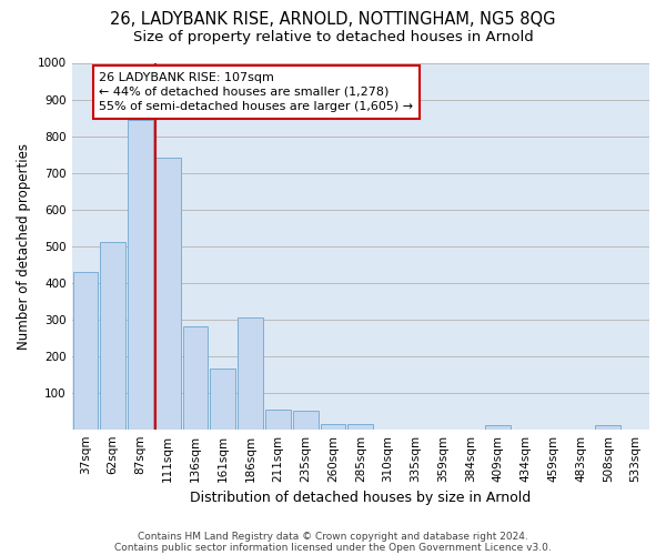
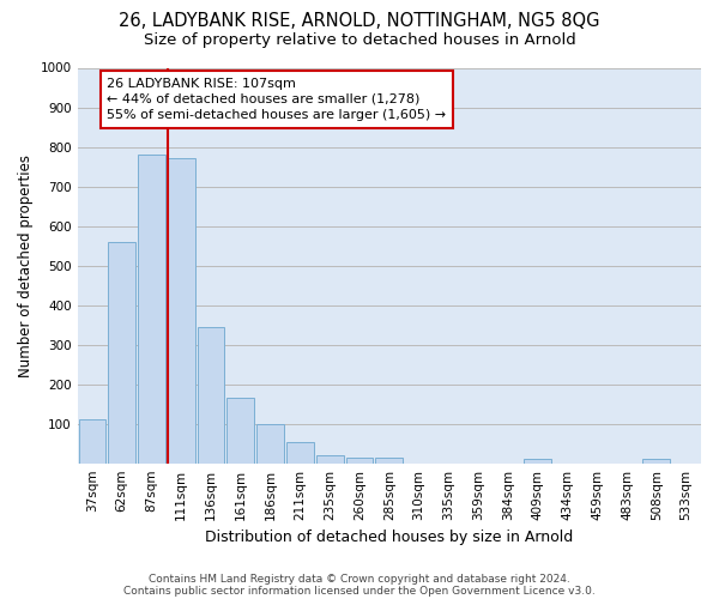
37sqm: 430 -> 112
62sqm: 510 -> 560
87sqm: 845 -> 780
111sqm: 740 -> 770
136sqm: 280 -> 345
186sqm: 305 -> 98
235sqm: 50 -> 20
